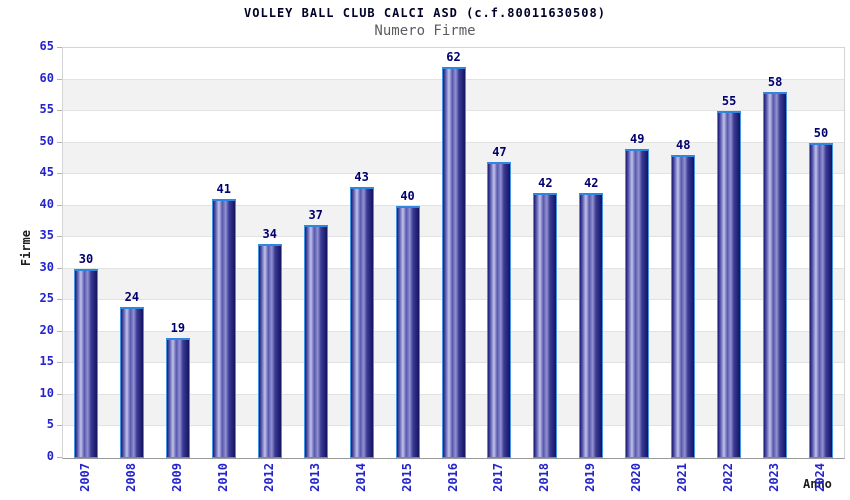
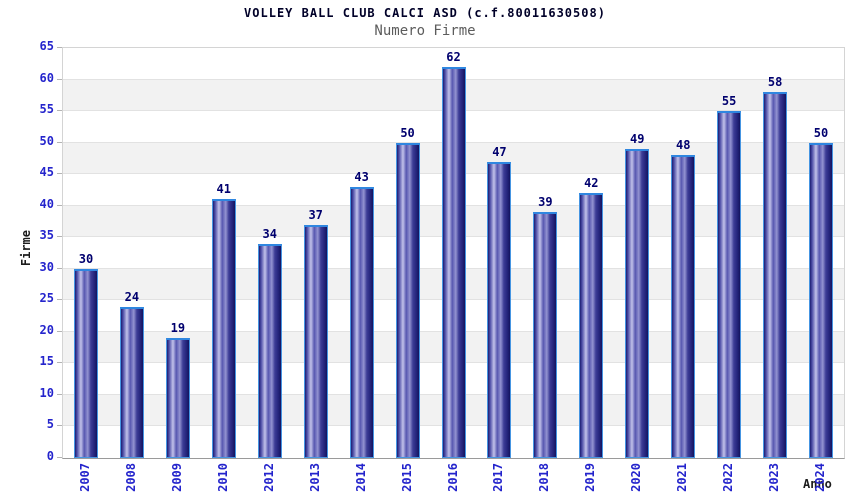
2015: 40 -> 50
2018: 42 -> 39
